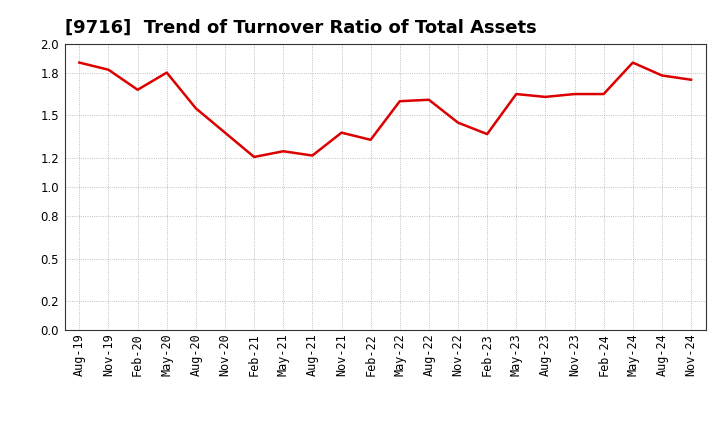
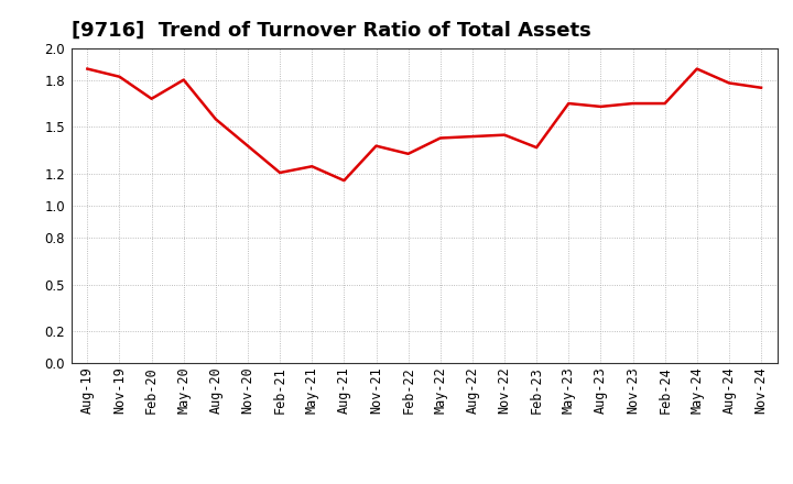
Aug-21: 1.22 -> 1.16
May-22: 1.60 -> 1.43
Aug-22: 1.61 -> 1.44
